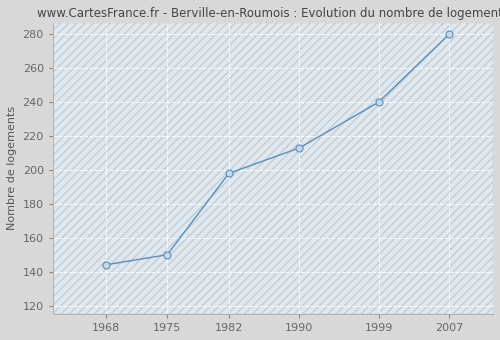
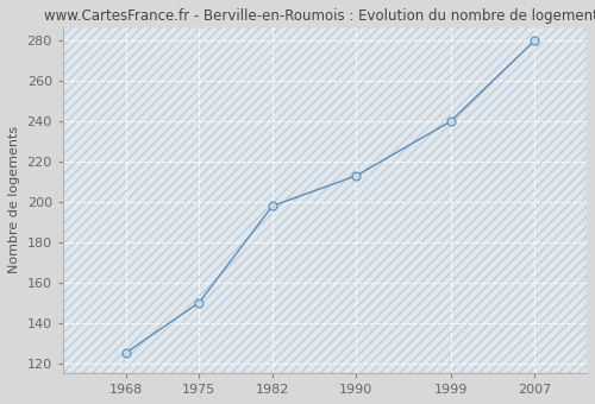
1968: 144 -> 125
